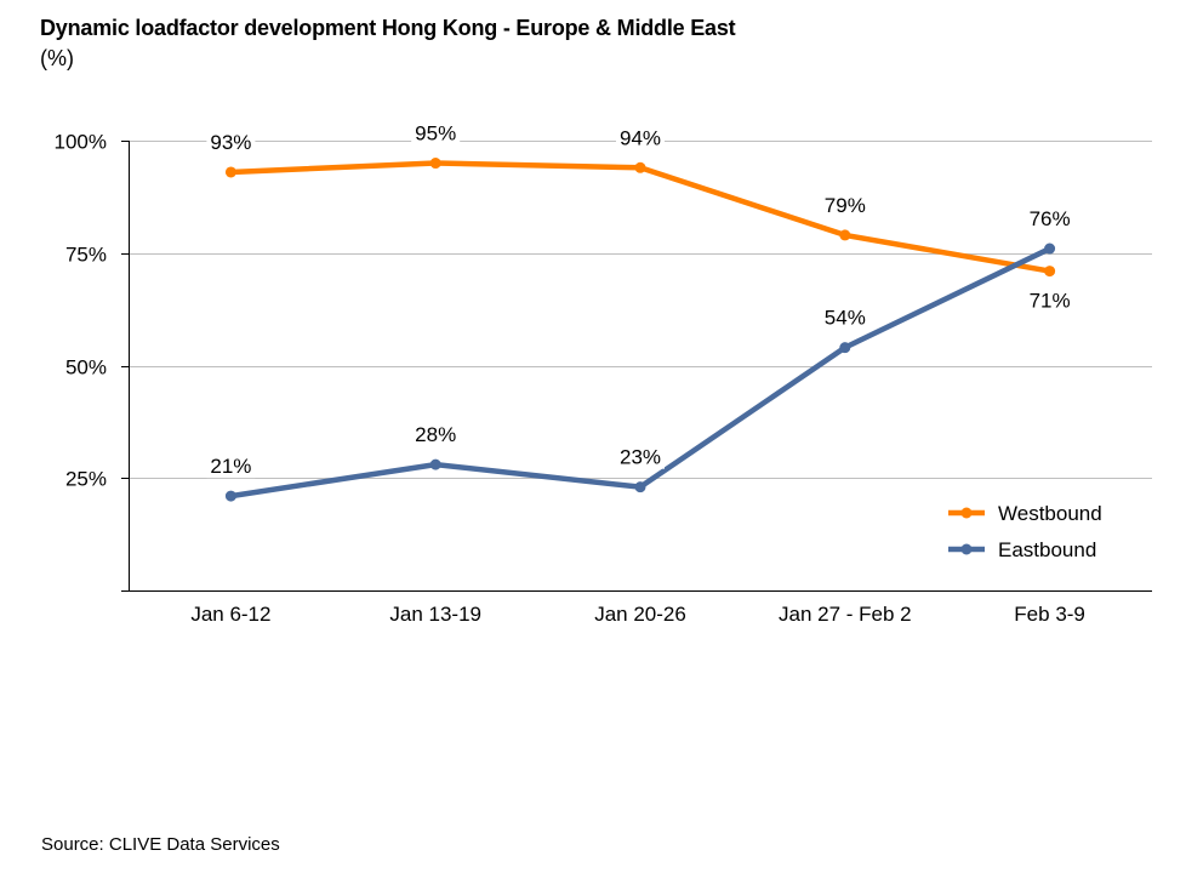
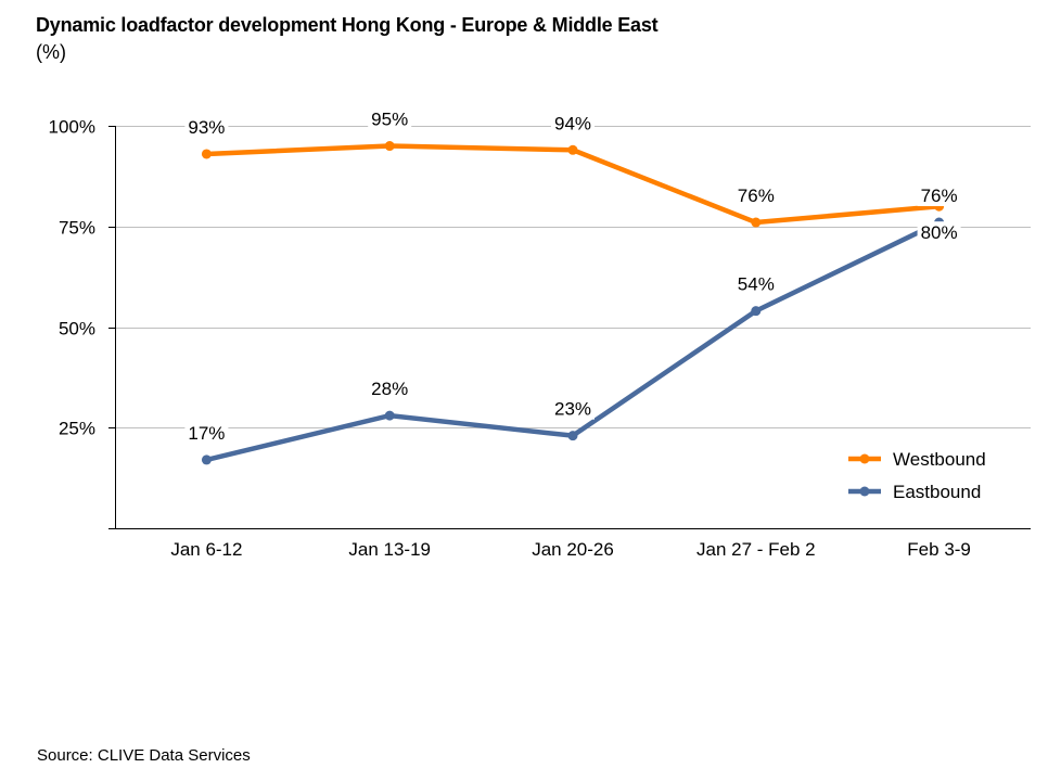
Eastbound/Jan 6-12: 21% -> 17%
Westbound/Jan 27 - Feb 2: 79% -> 76%
Westbound/Feb 3-9: 71% -> 80%
